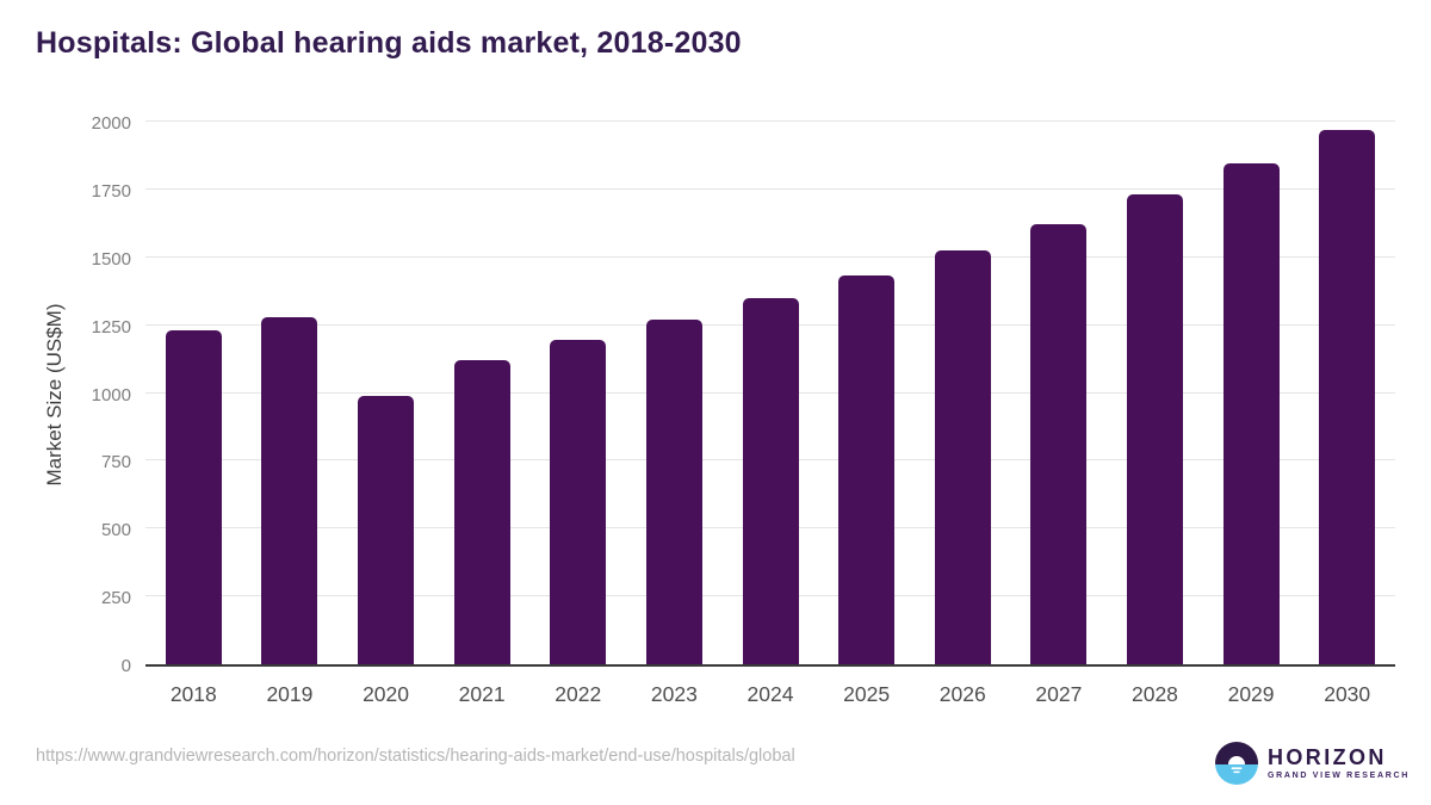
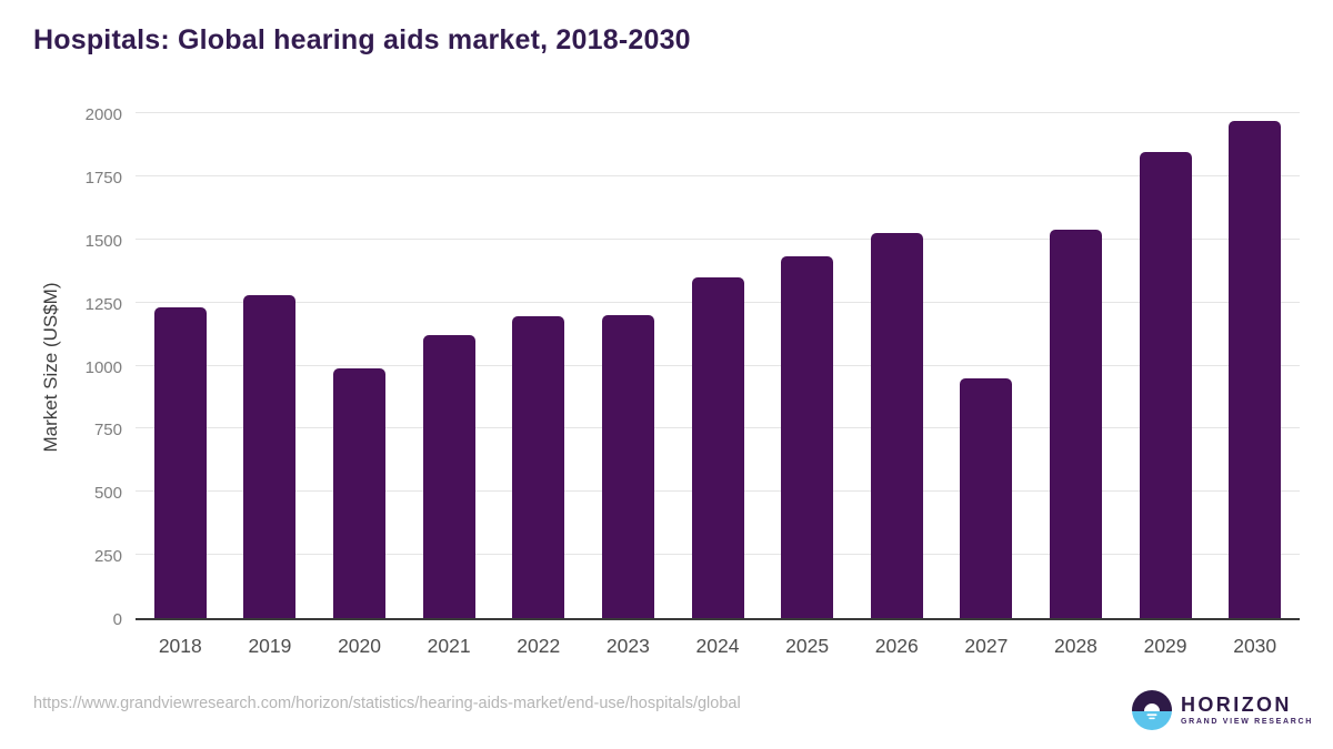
2023: 1270 -> 1200
2027: 1620 -> 950
2028: 1730 -> 1540
